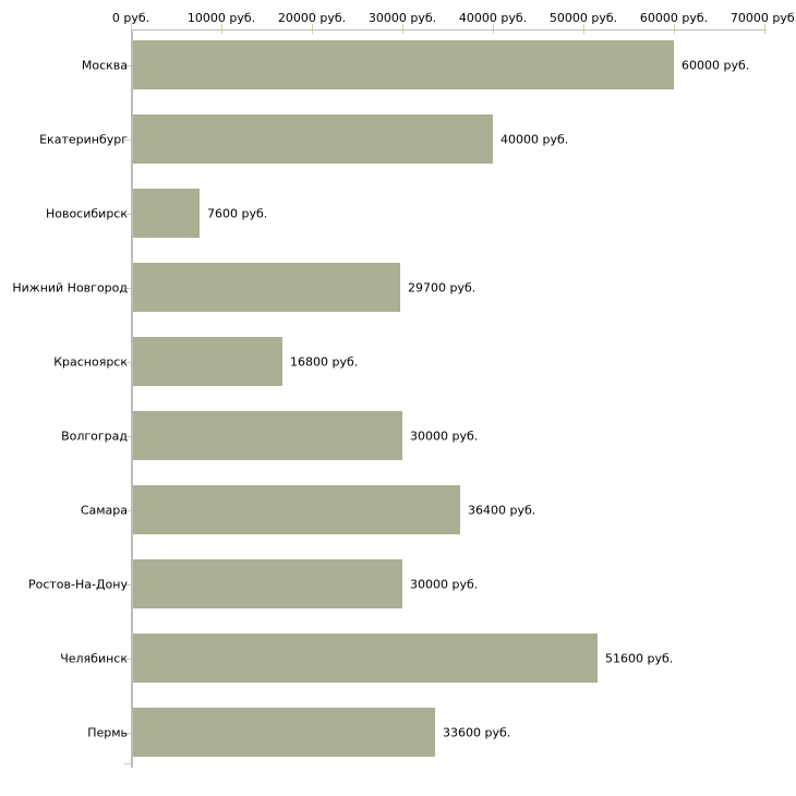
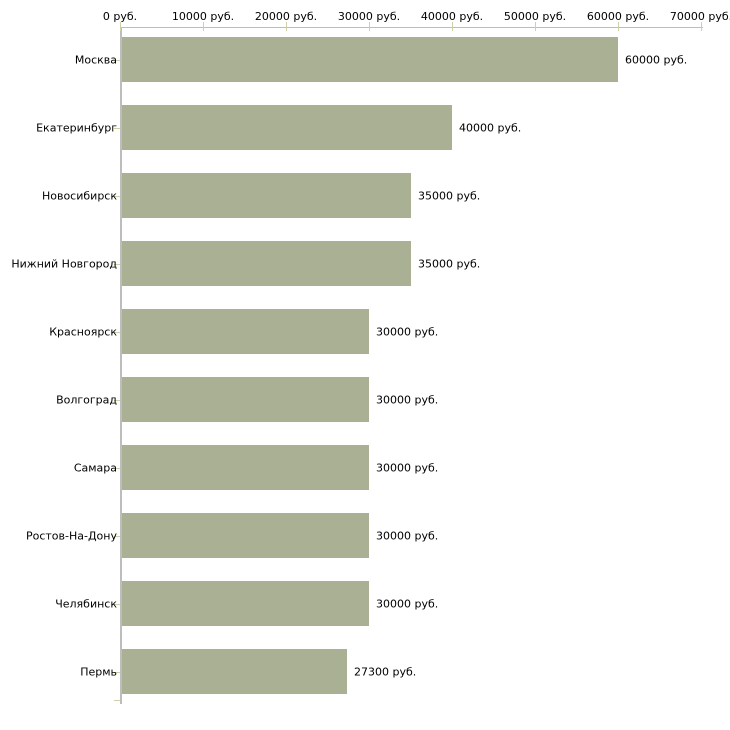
Новосибирск: 7600 -> 35000
Нижний Новгород: 29700 -> 35000
Красноярск: 16800 -> 30000
Самара: 36400 -> 30000
Челябинск: 51600 -> 30000
Пермь: 33600 -> 27300
